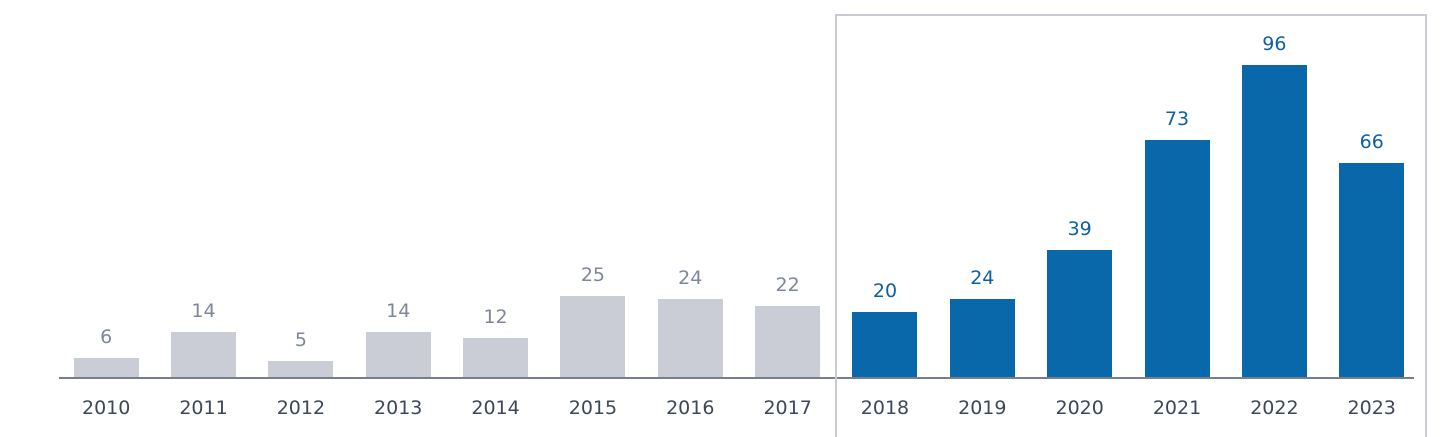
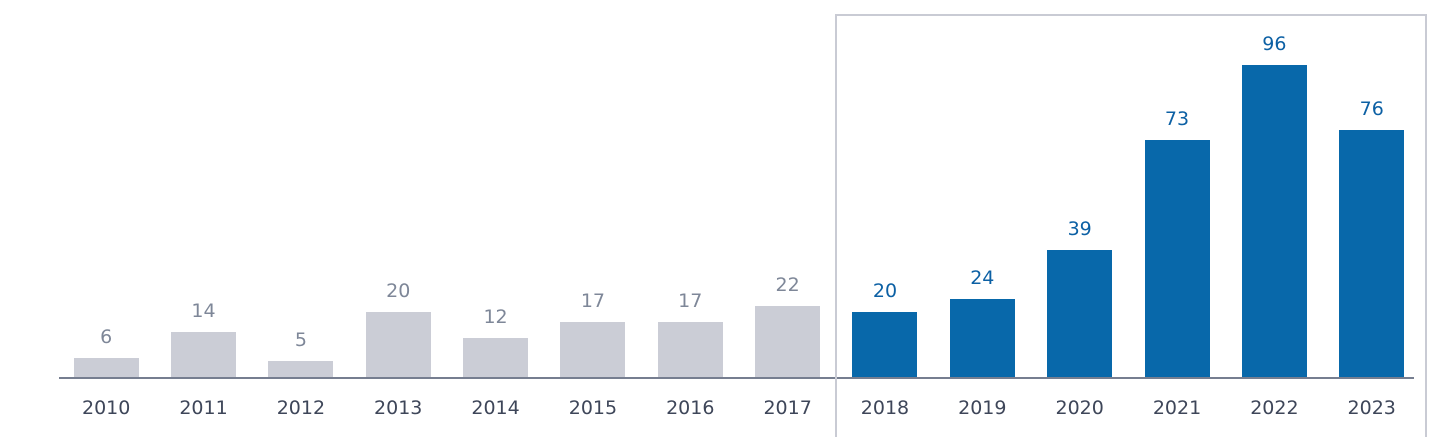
2013: 14 -> 20
2015: 25 -> 17
2016: 24 -> 17
2023: 66 -> 76
